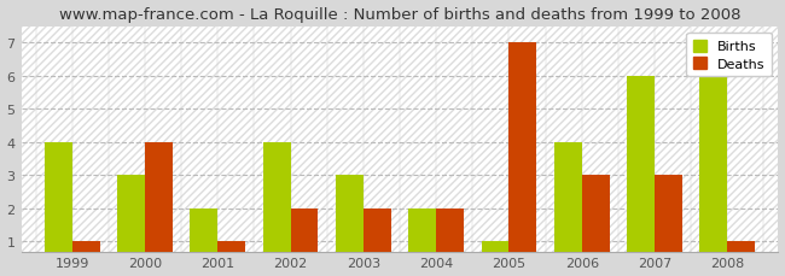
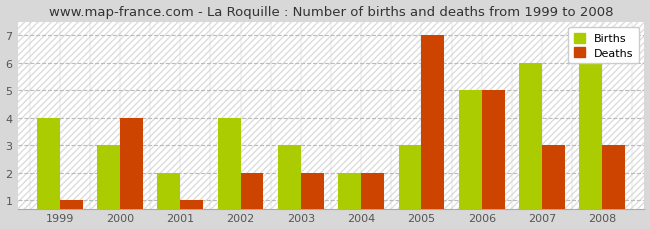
Births/2005: 1 -> 3
Births/2006: 4 -> 5
Deaths/2006: 3 -> 5
Deaths/2008: 1 -> 3
